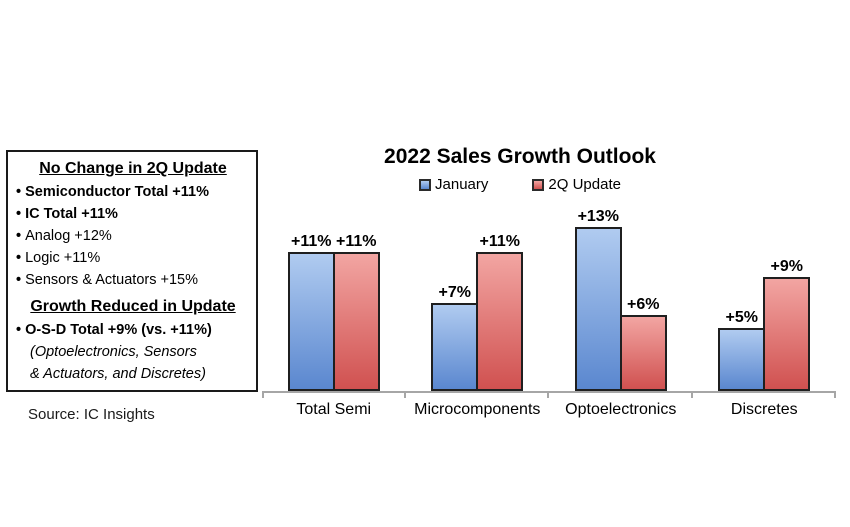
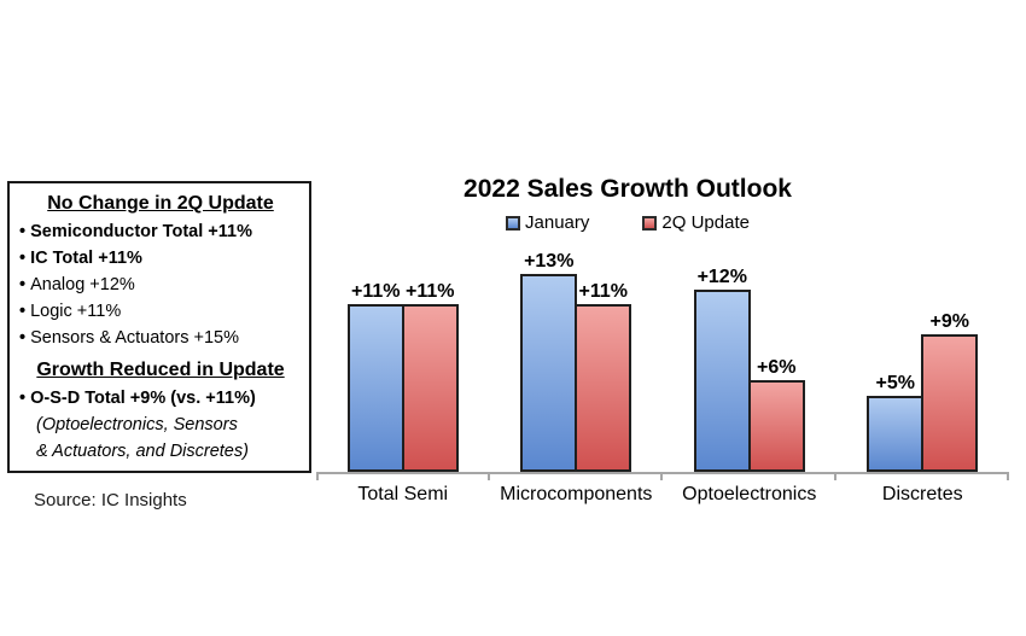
January/Microcomponents: +7% -> +13%
January/Optoelectronics: +13% -> +12%
